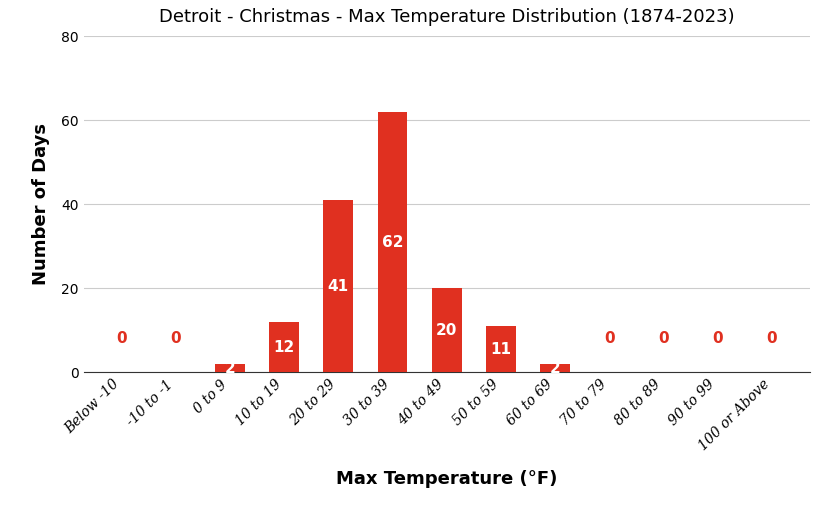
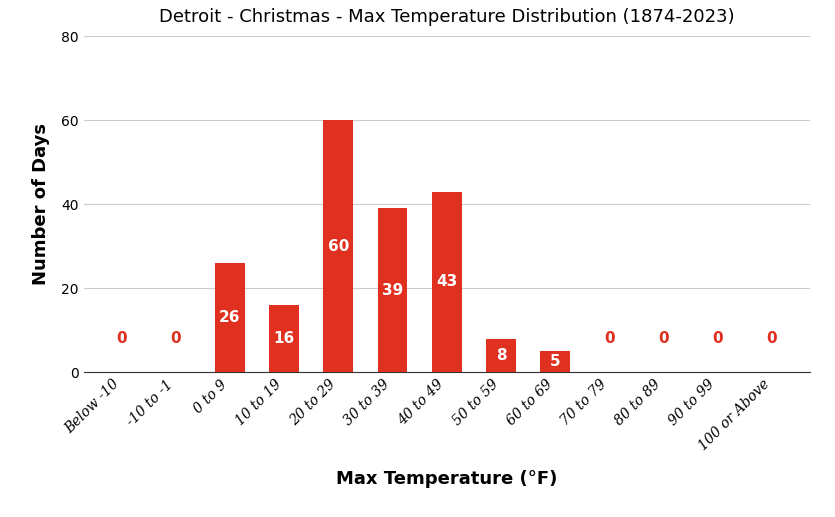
0 to 9: 2 -> 26
10 to 19: 12 -> 16
20 to 29: 41 -> 60
30 to 39: 62 -> 39
40 to 49: 20 -> 43
50 to 59: 11 -> 8
60 to 69: 2 -> 5
